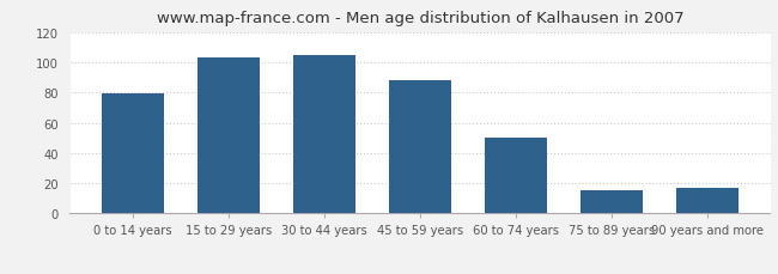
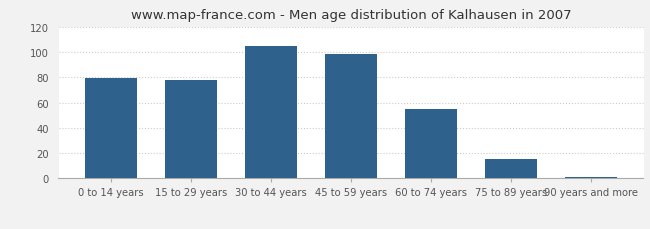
15 to 29 years: 103 -> 78
45 to 59 years: 88 -> 98
60 to 74 years: 50 -> 55
90 years and more: 17 -> 1
